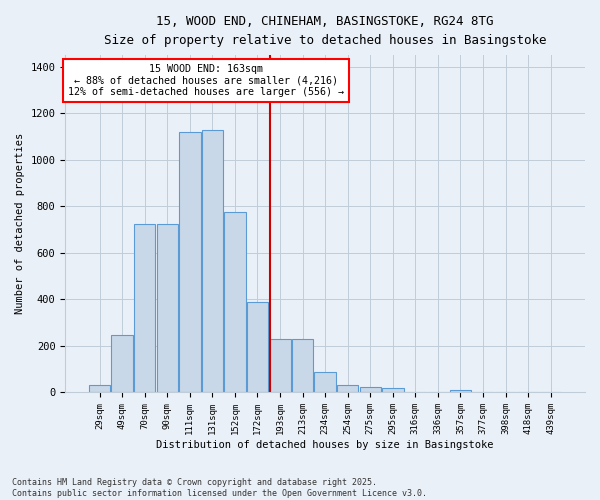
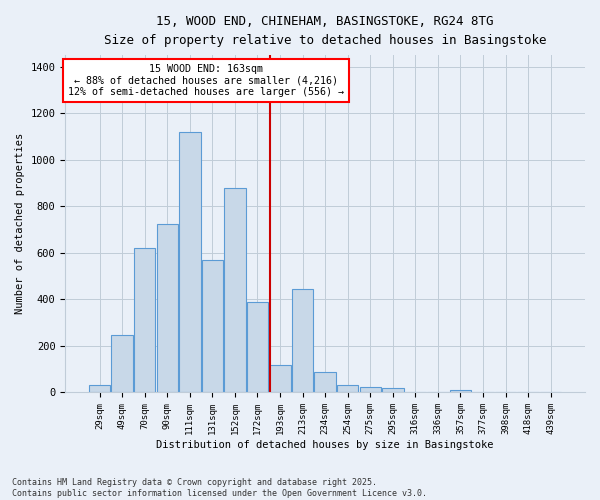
70sqm: 725 -> 620
131sqm: 1130 -> 570
152sqm: 775 -> 880
193sqm: 230 -> 120
213sqm: 230 -> 445
